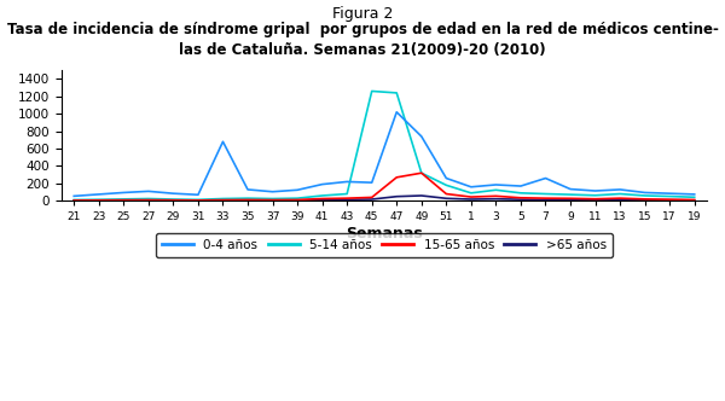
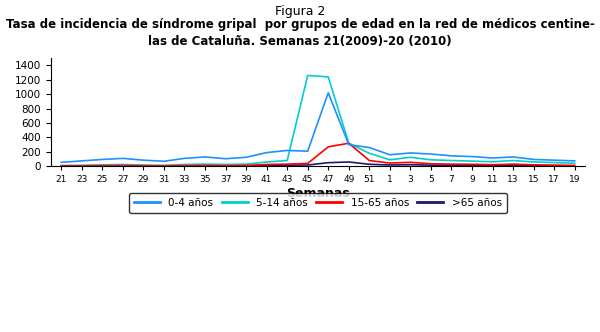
0-4 años/33: 680 -> 110
0-4 años/49: 740 -> 300
0-4 años/7: 260 -> 140
